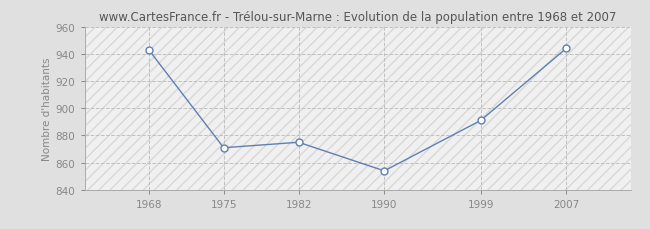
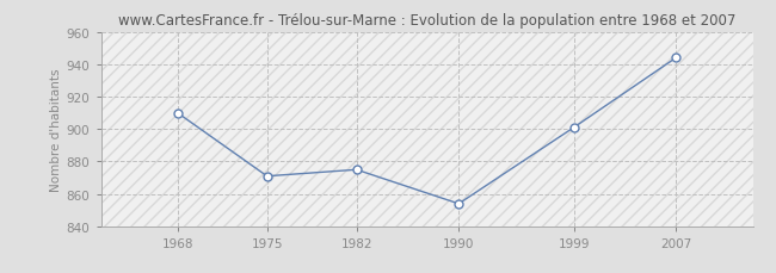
1968: 943 -> 910
1999: 891 -> 901
